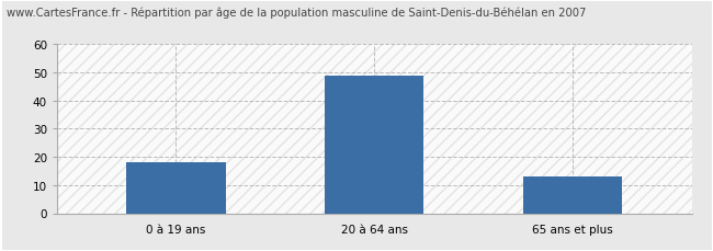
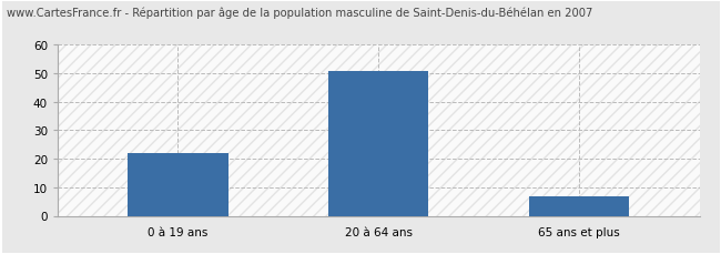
0 à 19 ans: 18 -> 22
20 à 64 ans: 49 -> 51
65 ans et plus: 13 -> 7
